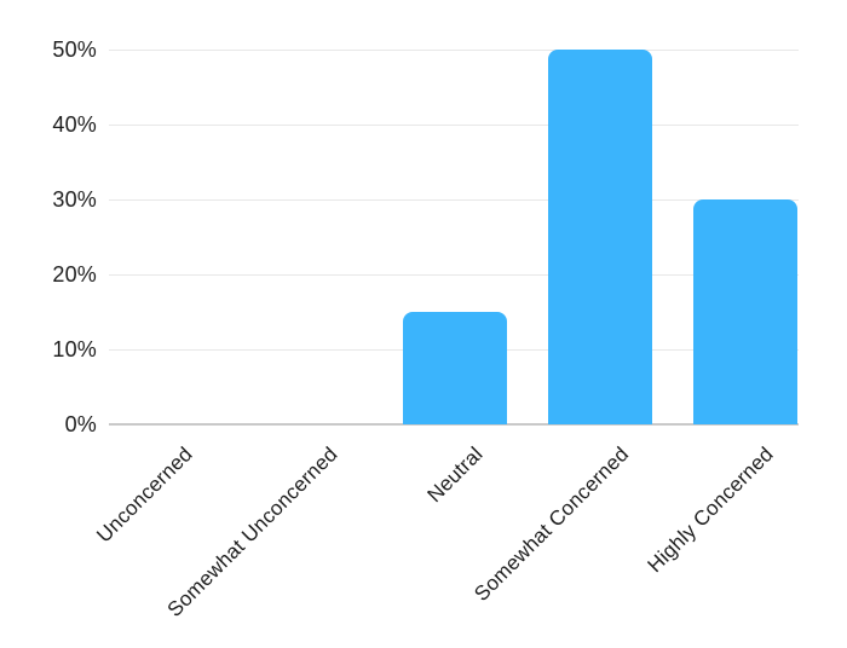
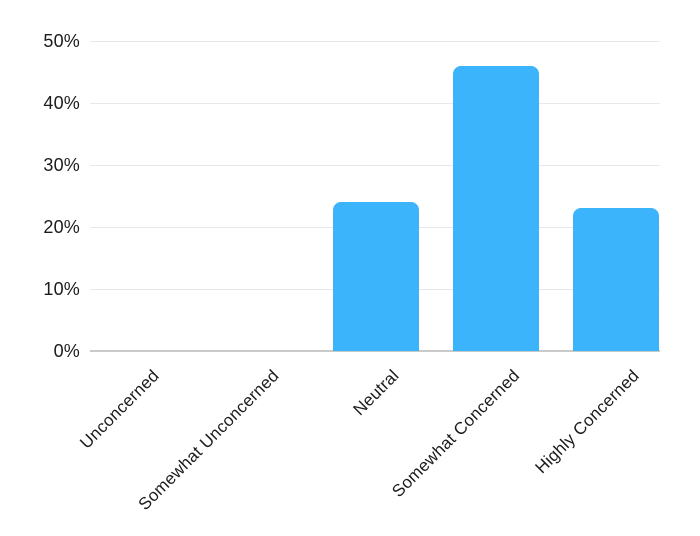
Neutral: 15% -> 24%
Somewhat Concerned: 50% -> 46%
Highly Concerned: 30% -> 23%
